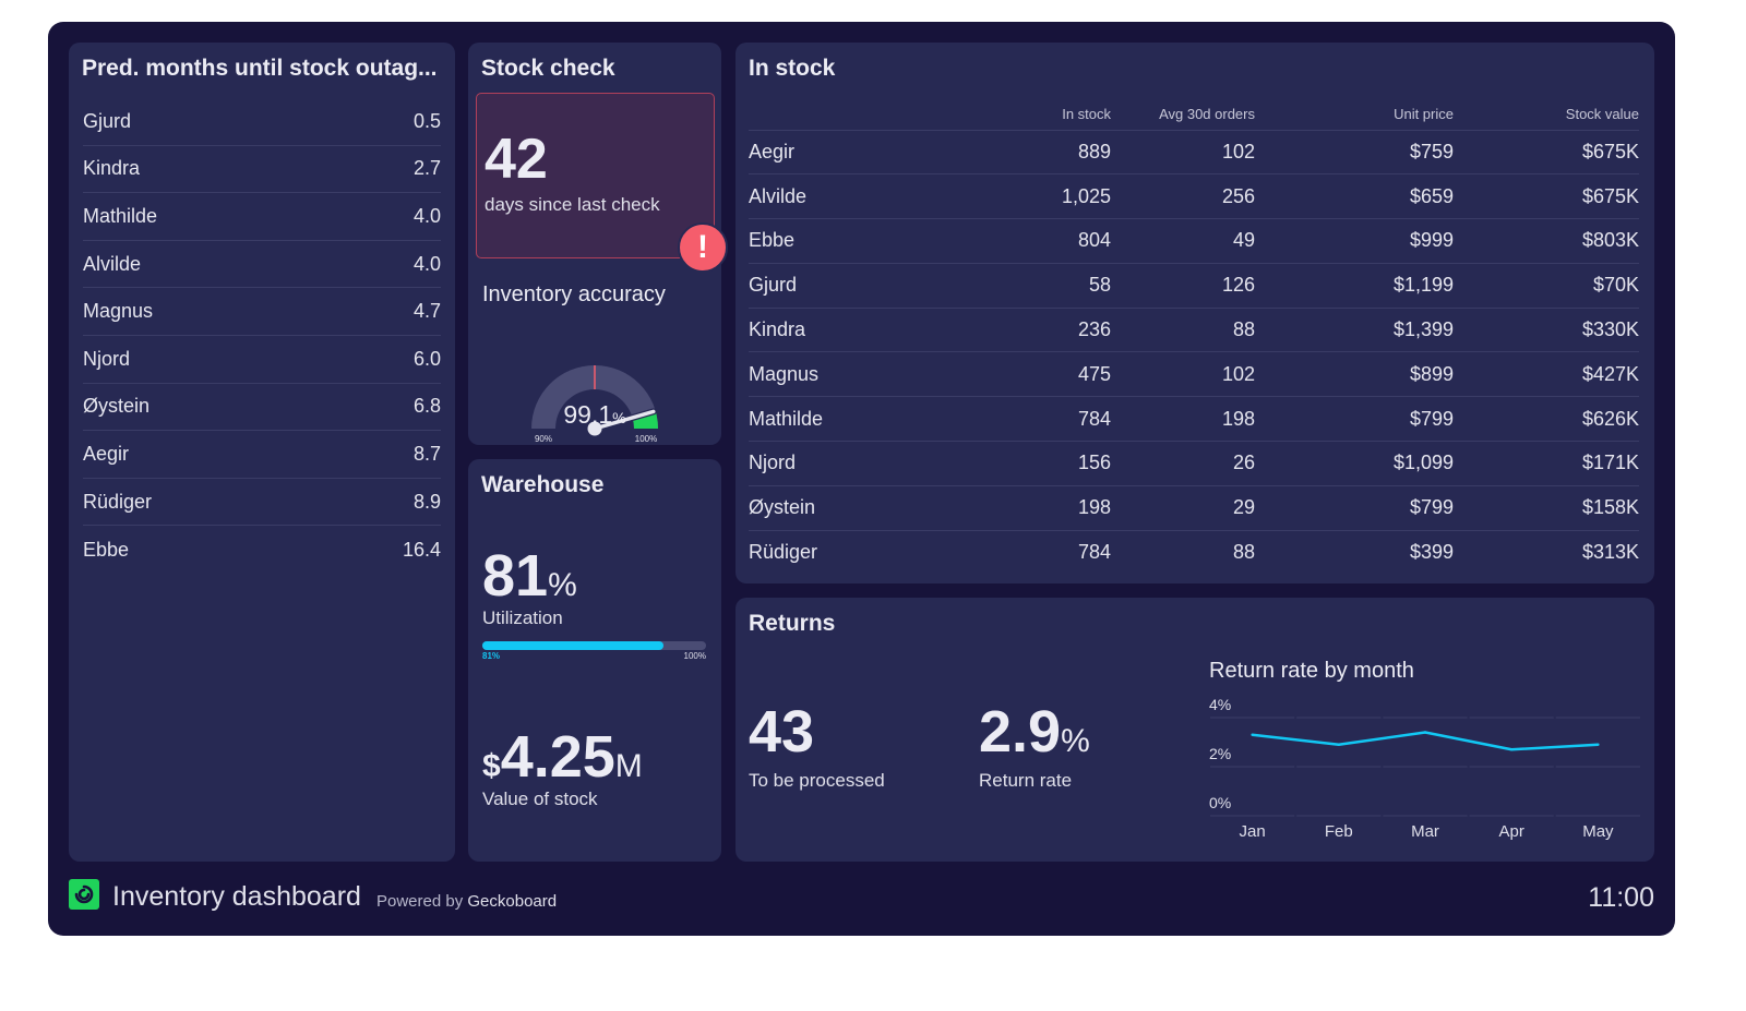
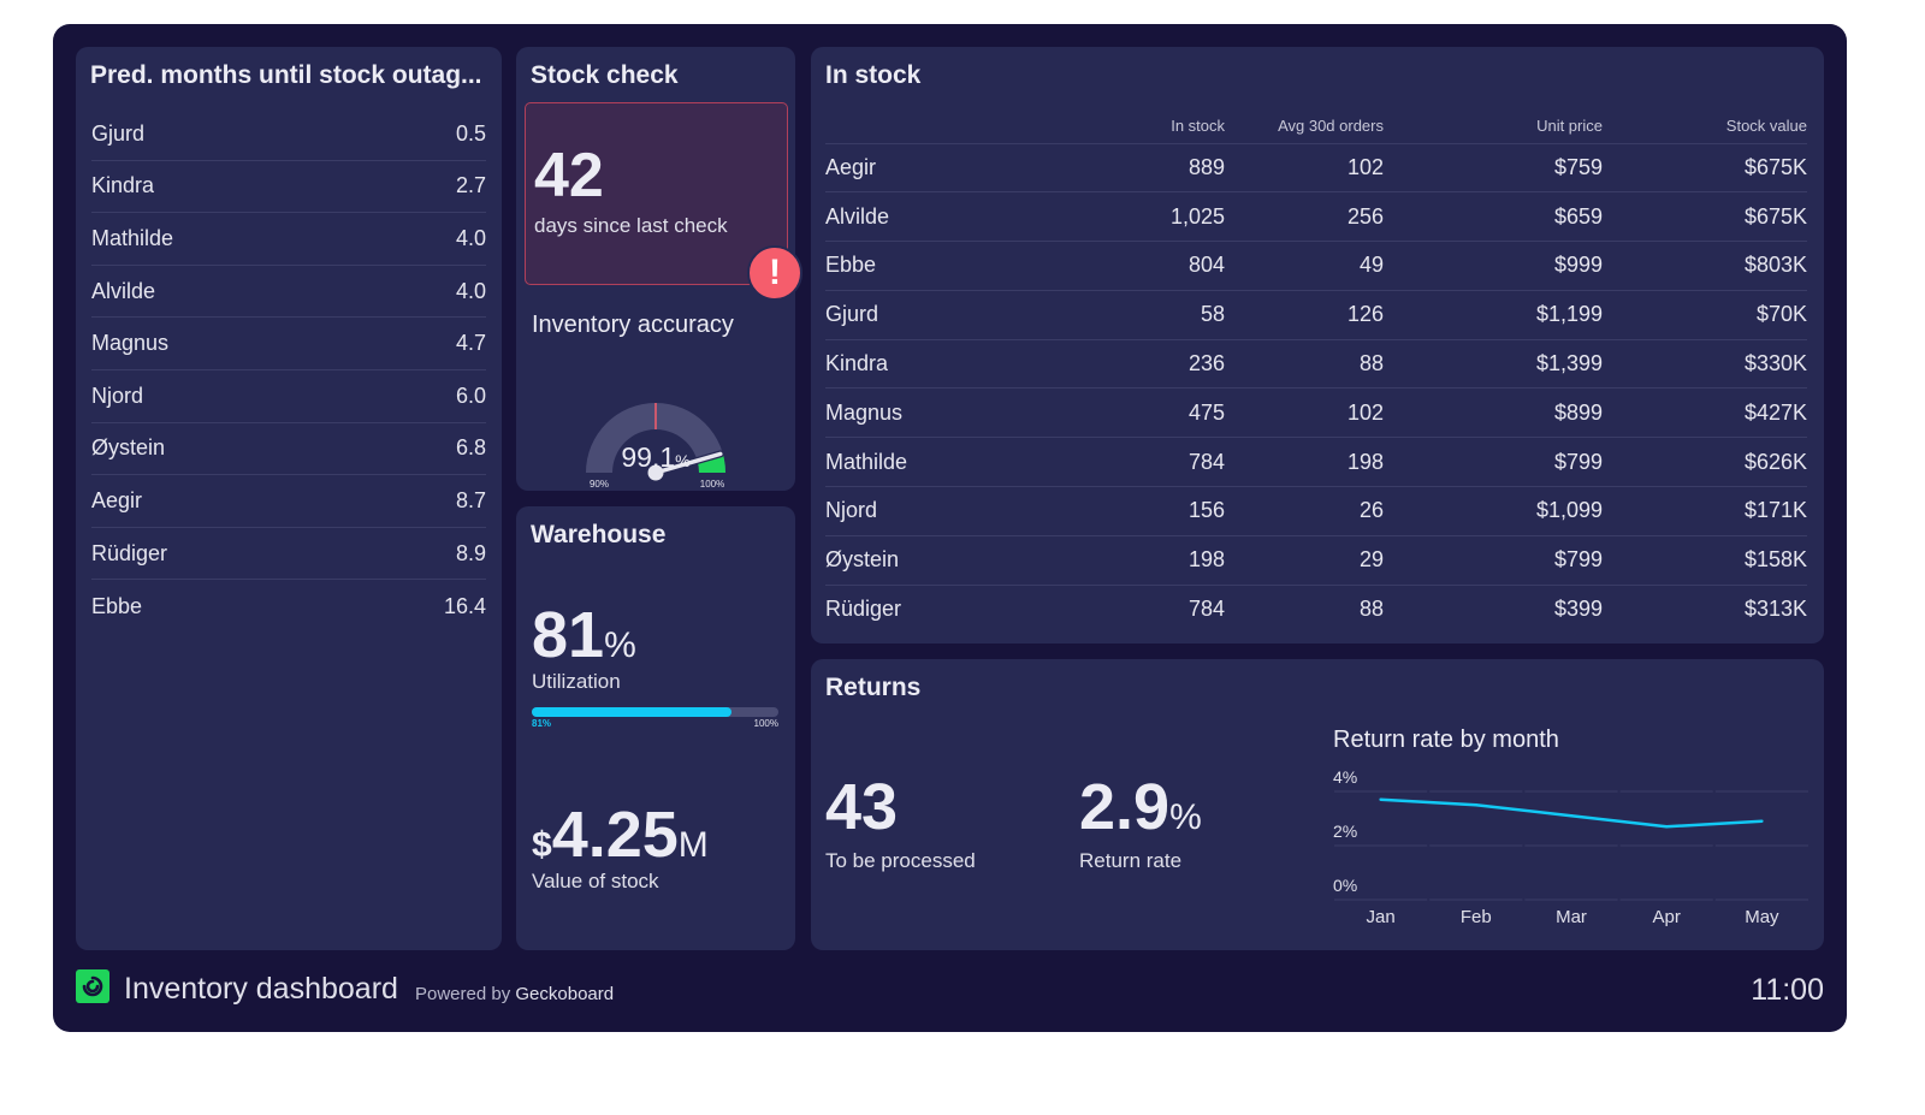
Jan: 3.3% -> 3.7%
Feb: 2.9% -> 3.5%
Mar: 3.4% -> 3.1%
